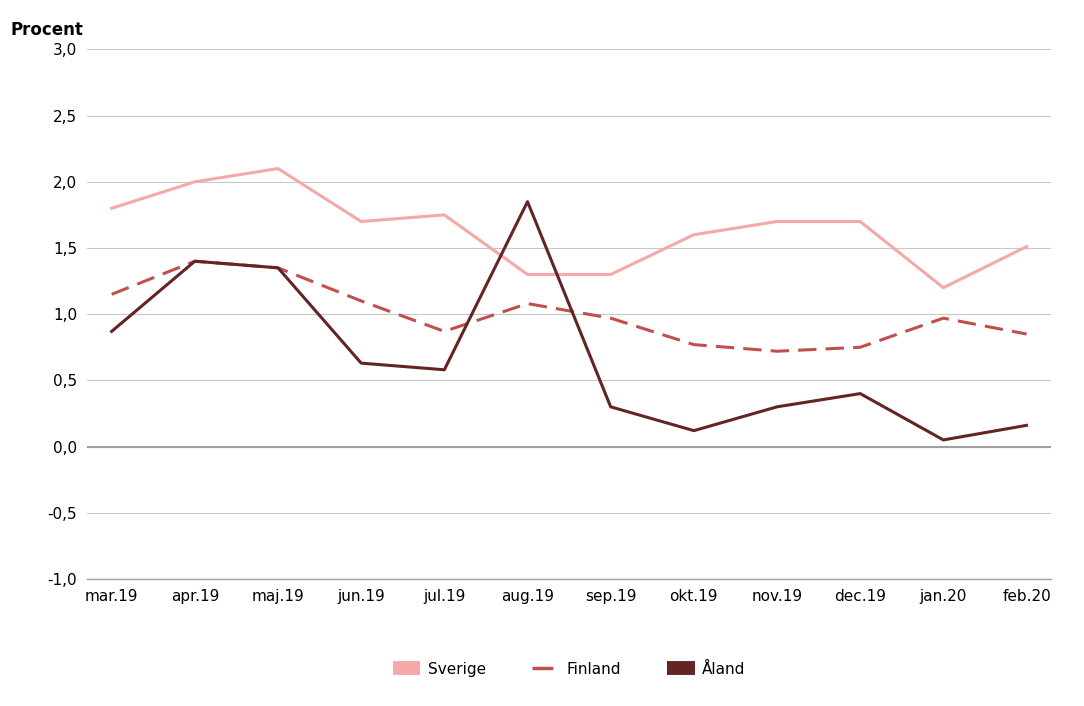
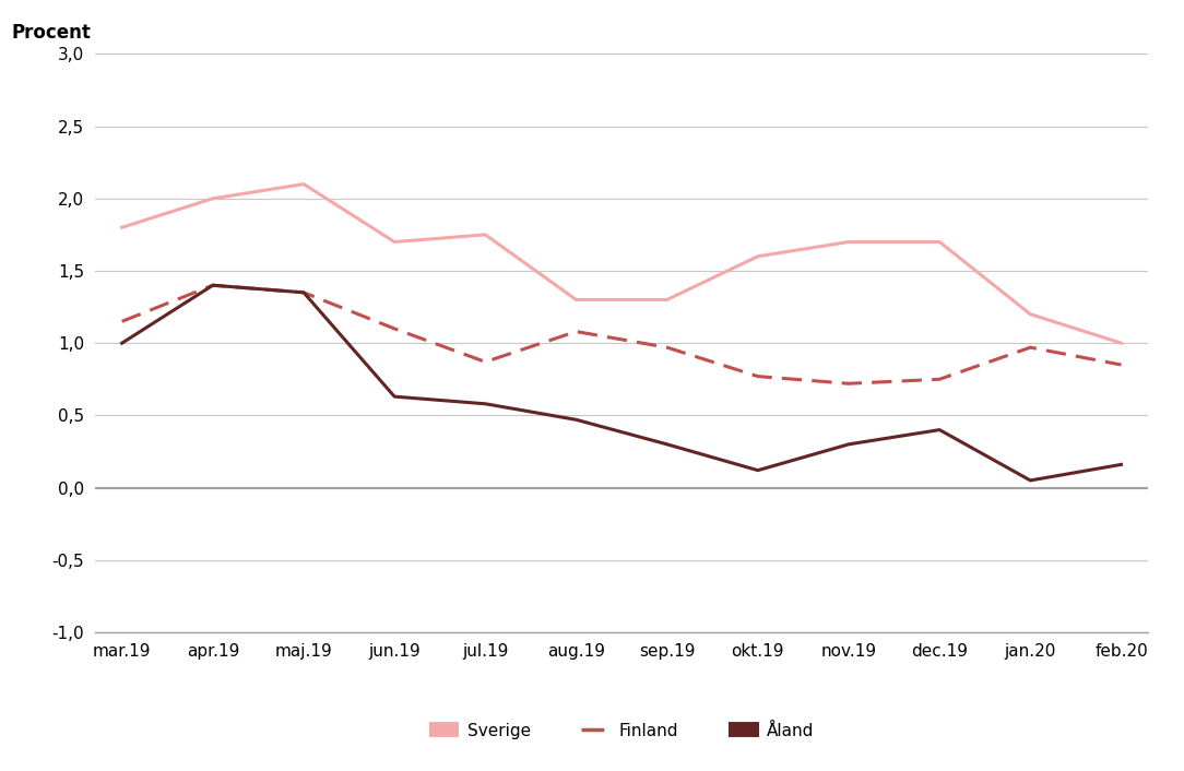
Åland/mar.19: 0,87 -> 1,00
Åland/aug.19: 1,85 -> 0,47
Sverige/feb.20: 1,51 -> 1,00
